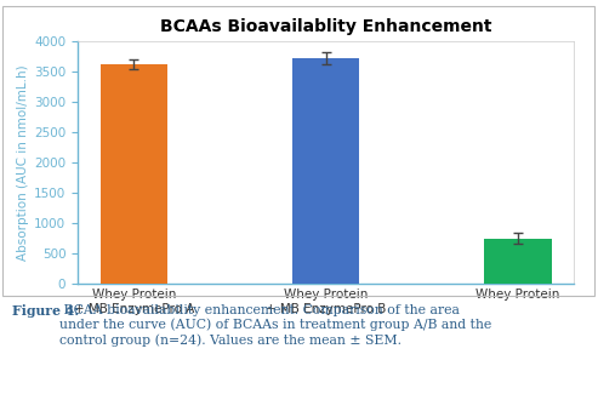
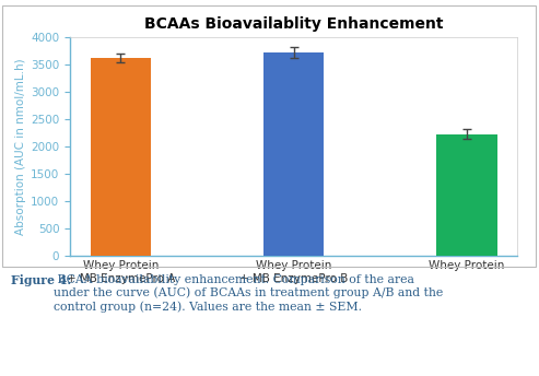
Whey Protein: 750 -> 2230
